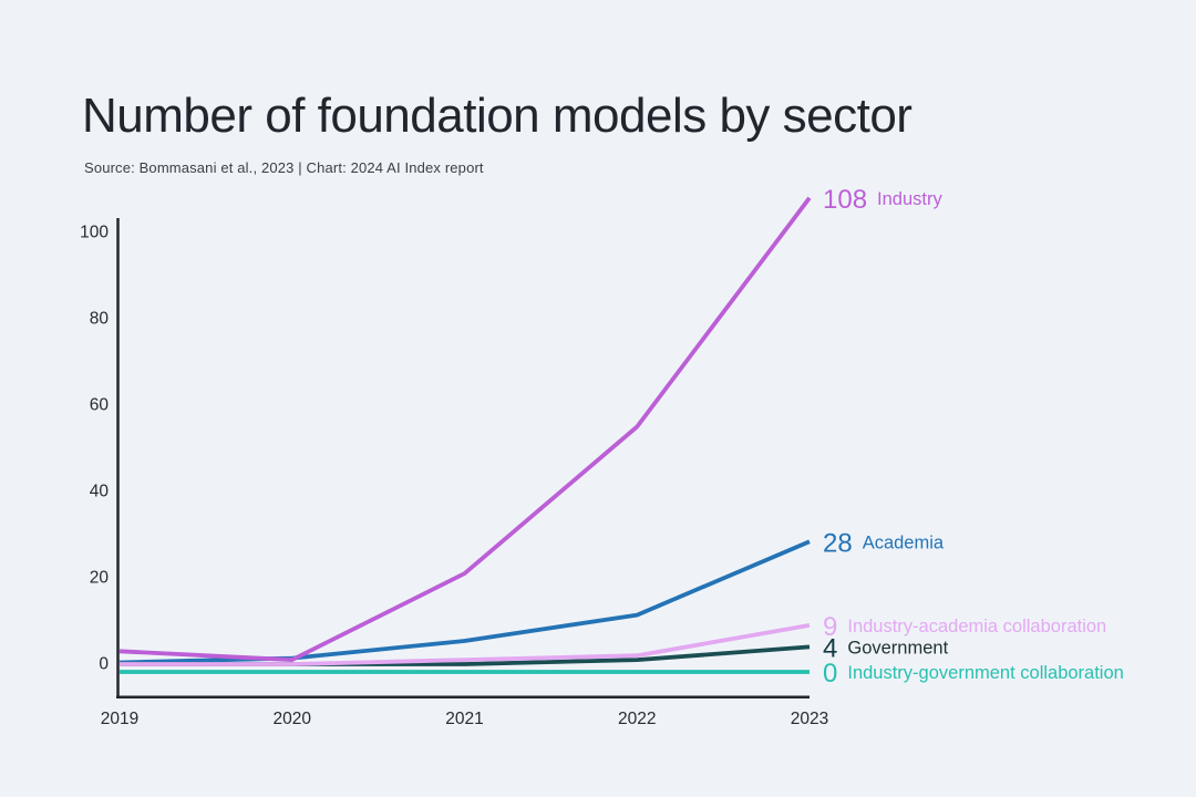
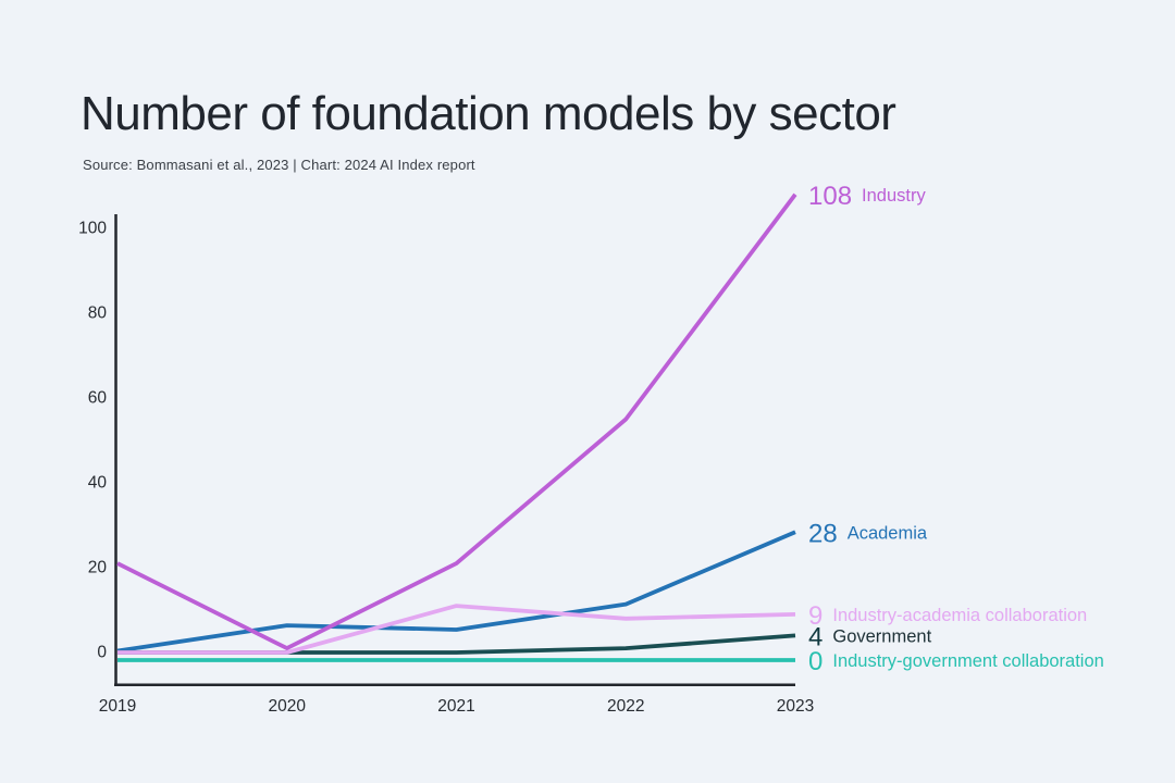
Industry/2019: 3 -> 21
Academia/2020: 1 -> 6
Industry-academia collaboration/2021: 1 -> 11
Industry-academia collaboration/2022: 2 -> 8
